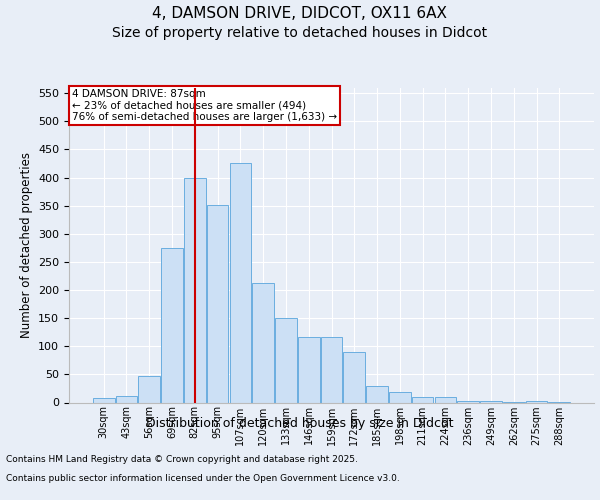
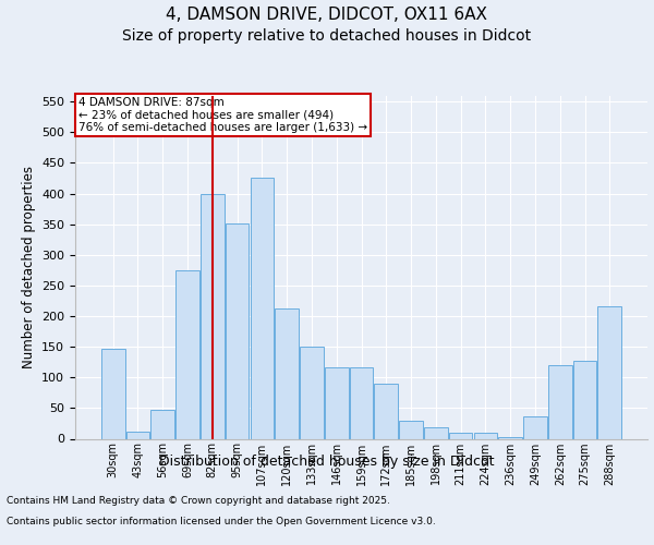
30sqm: 8 -> 146
249sqm: 2 -> 36
262sqm: 1 -> 120
275sqm: 2 -> 128
288sqm: 1 -> 216
